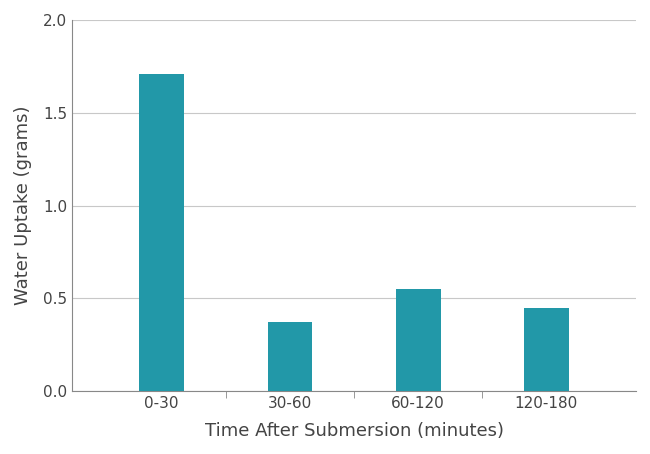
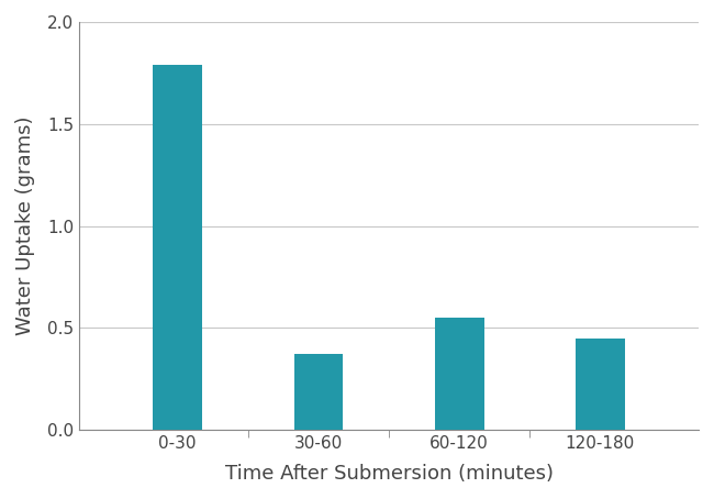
0-30: 1.71 -> 1.79
